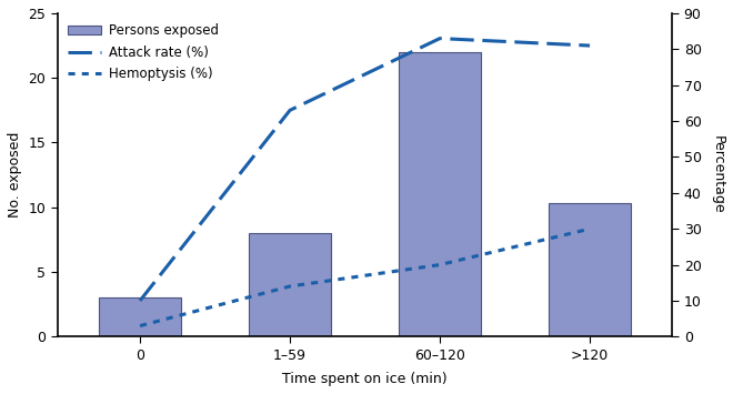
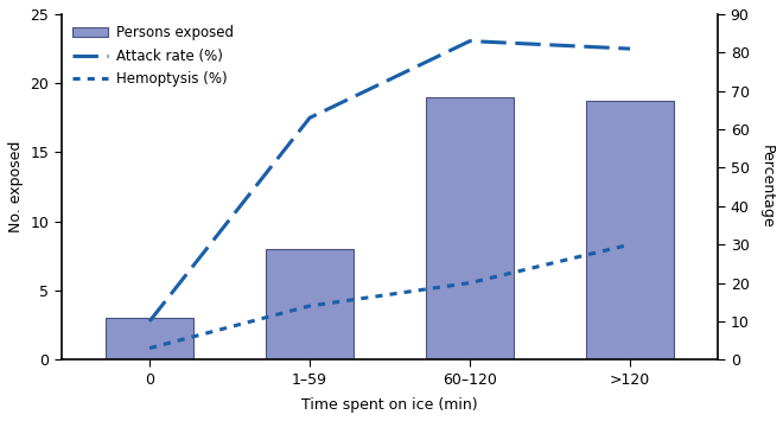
Persons exposed/60–120: 22.0 -> 19.0
Persons exposed/>120: 10.3 -> 18.7
